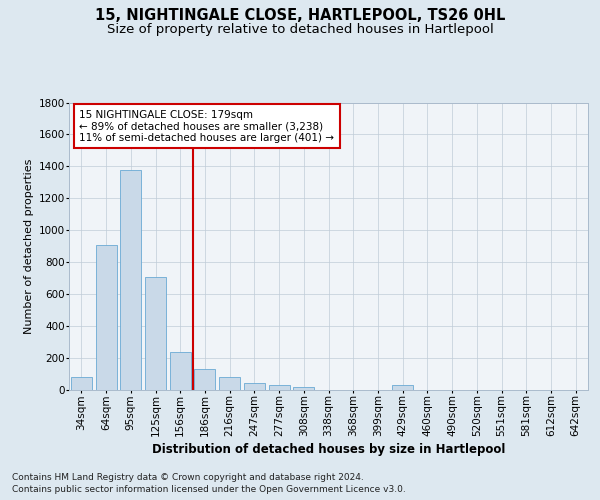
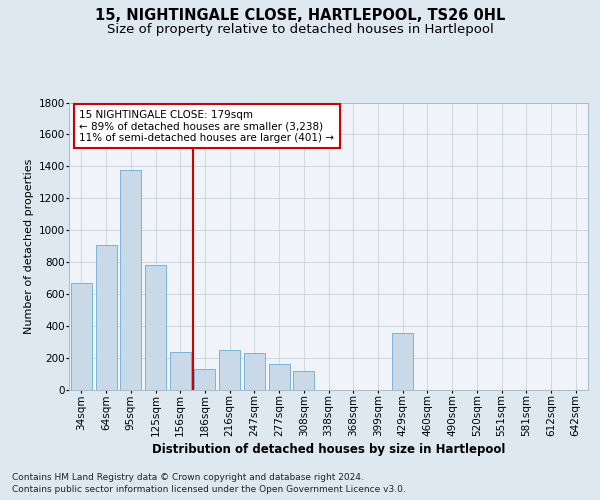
34sqm: 80 -> 670
125sqm: 710 -> 780
216sqm: 80 -> 250
247sqm: 40 -> 230
277sqm: 30 -> 160
308sqm: 20 -> 120
429sqm: 30 -> 360
